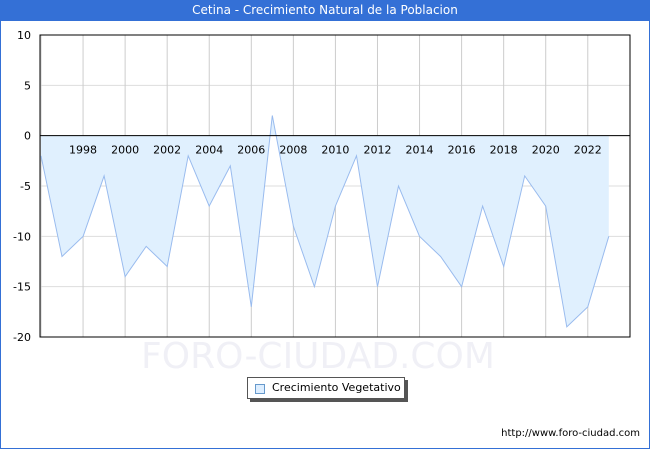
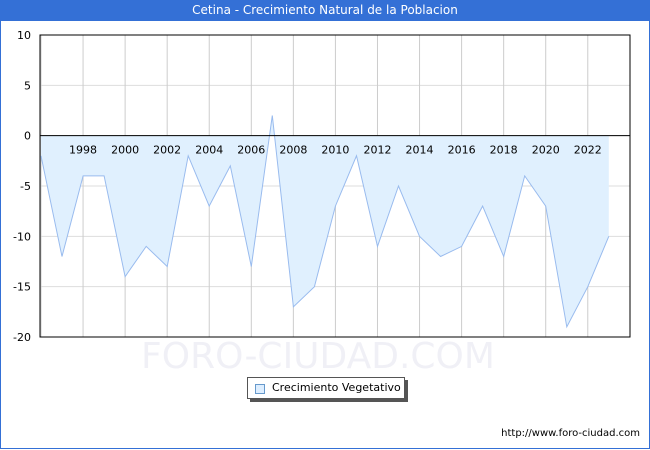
1998: -10 -> -4
2006: -17 -> -13
2008: -9 -> -17
2012: -15 -> -11
2016: -15 -> -11
2018: -13 -> -12
2022: -17 -> -15
